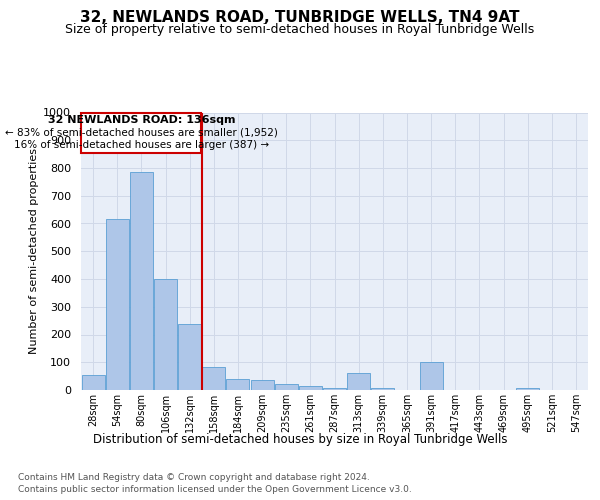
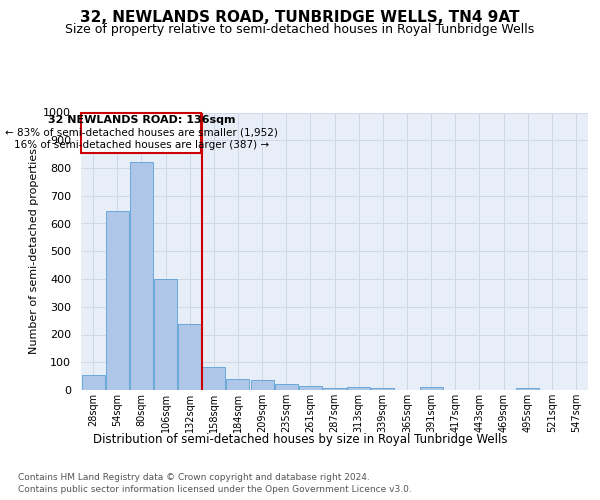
54sqm: 615 -> 645
80sqm: 785 -> 820
313sqm: 60 -> 11
391sqm: 100 -> 10
